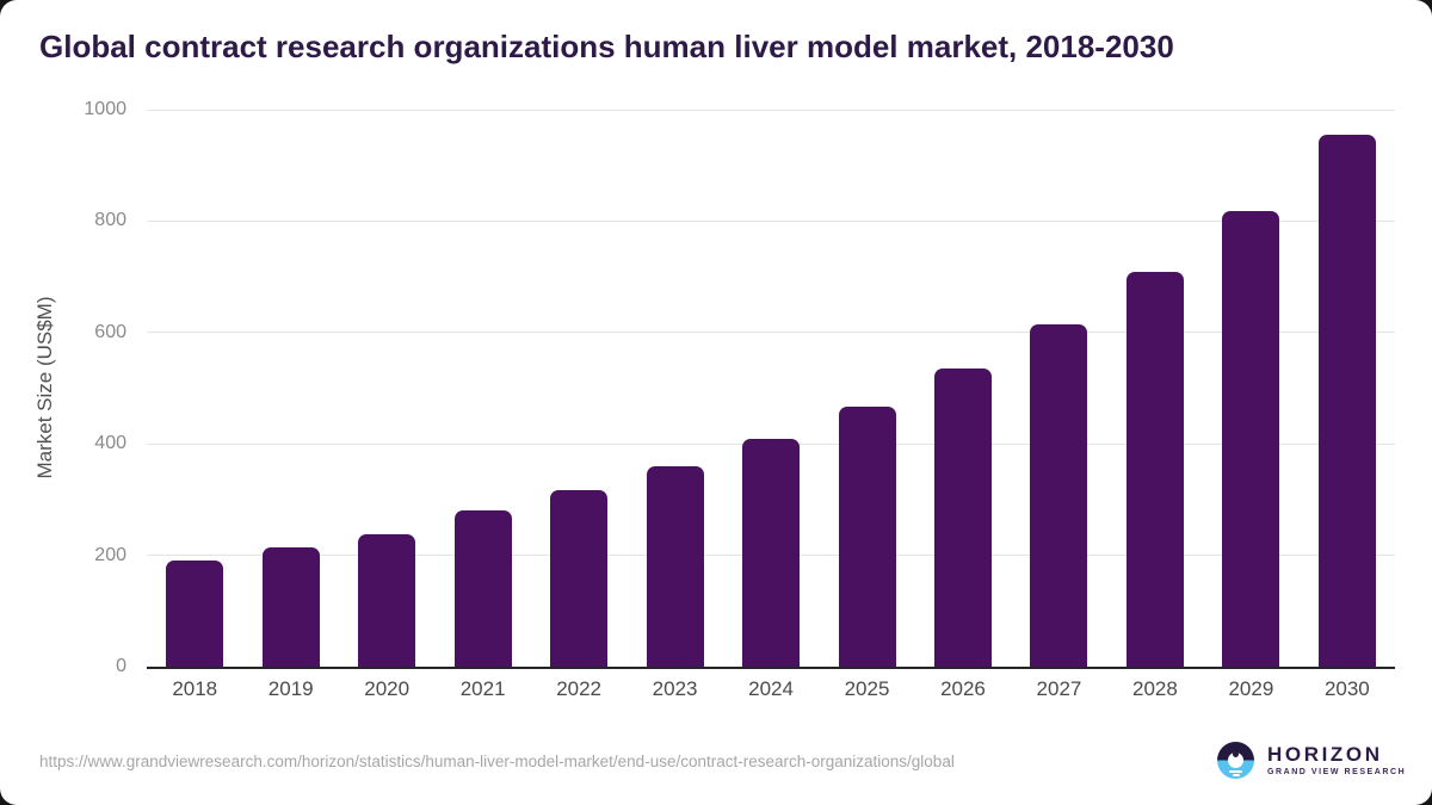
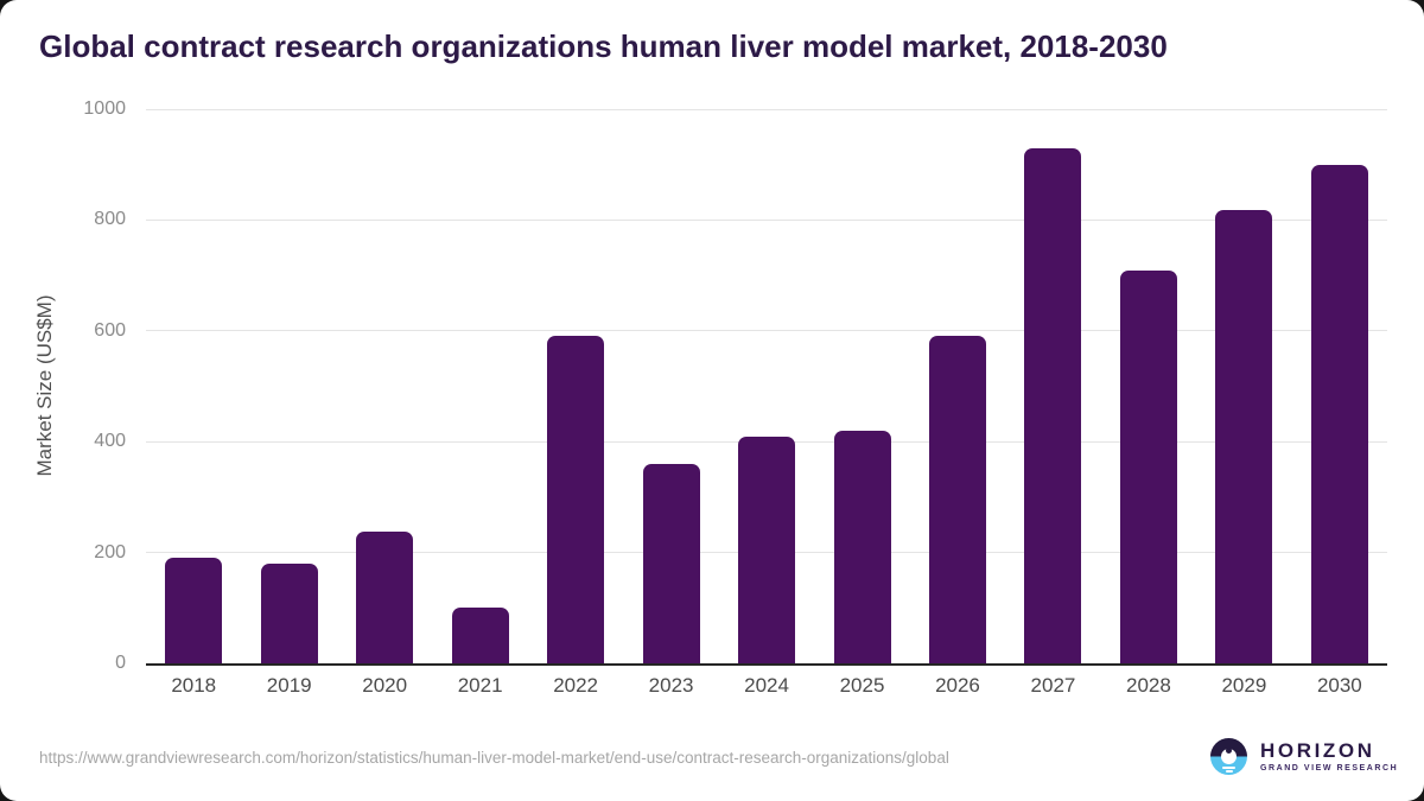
2019: 220 -> 180
2021: 280 -> 100
2022: 320 -> 590
2025: 470 -> 420
2026: 540 -> 590
2027: 610 -> 930
2030: 960 -> 900
